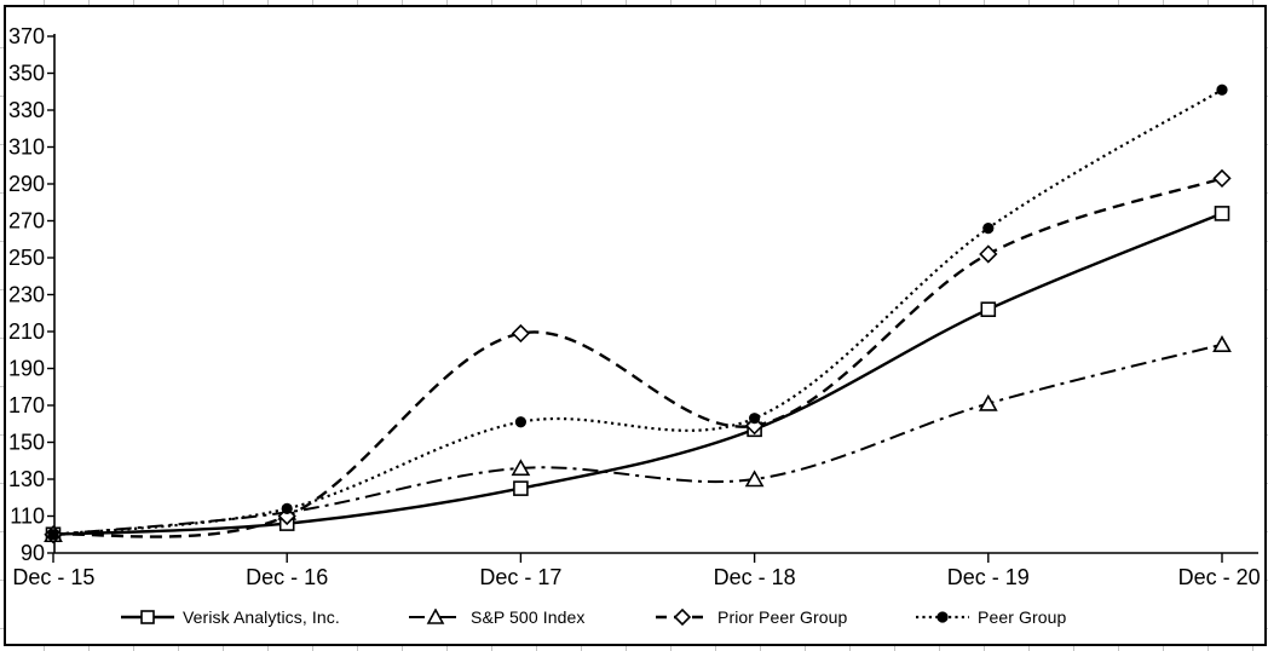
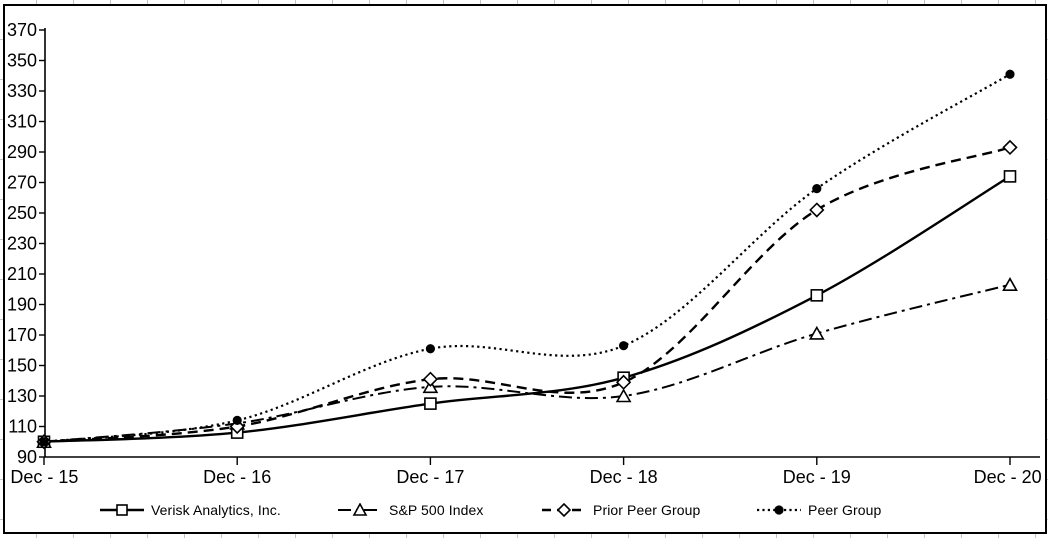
Prior Peer Group/Dec - 17: 209 -> 141
Verisk Analytics, Inc./Dec - 18: 157 -> 142
Prior Peer Group/Dec - 18: 159 -> 139
Verisk Analytics, Inc./Dec - 19: 222 -> 196
